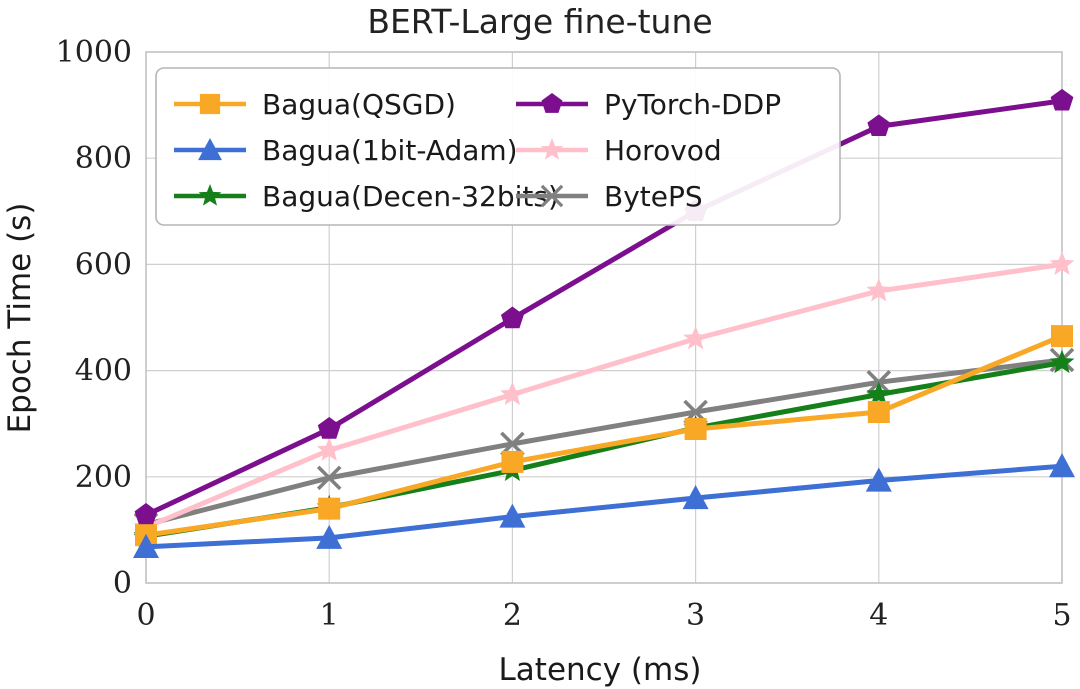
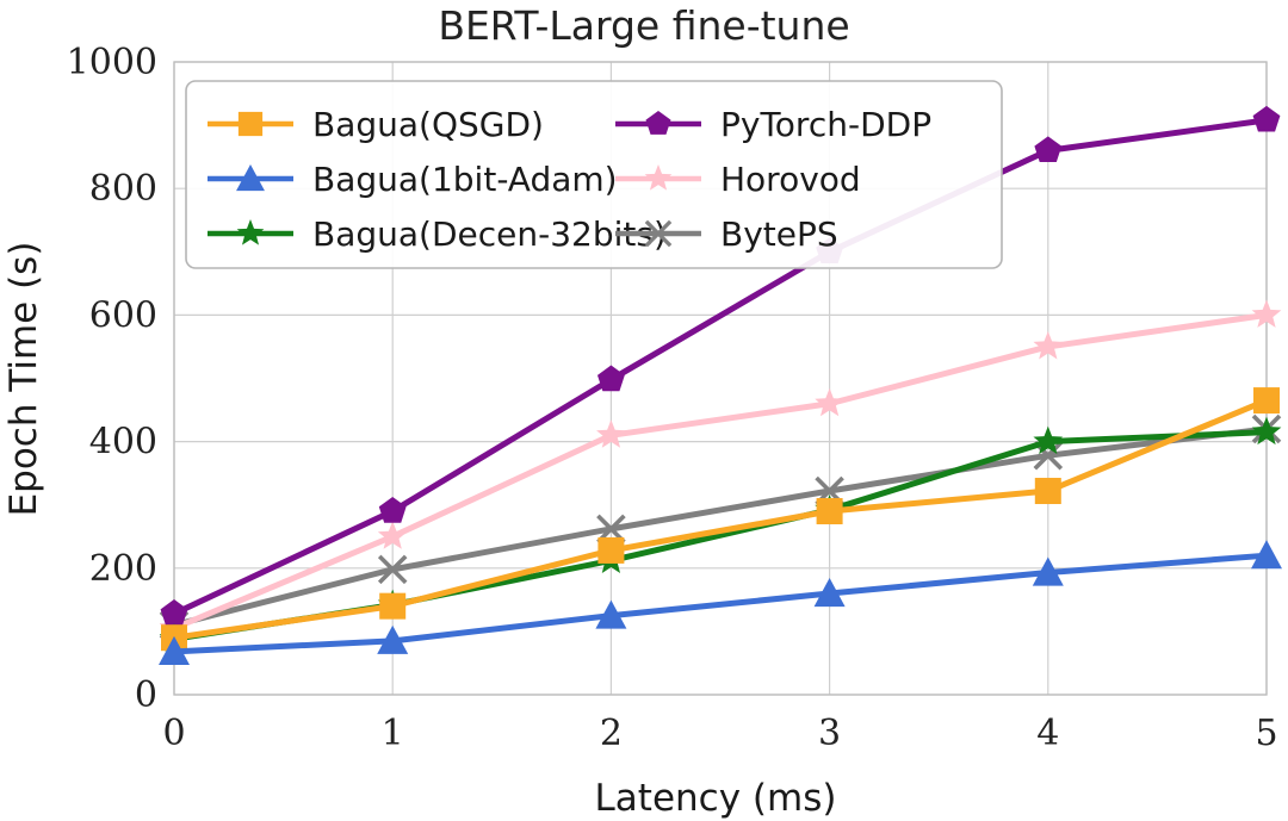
Horovod/2: 360 -> 410
Bagua(Decen-32bits)/4: 360 -> 400
